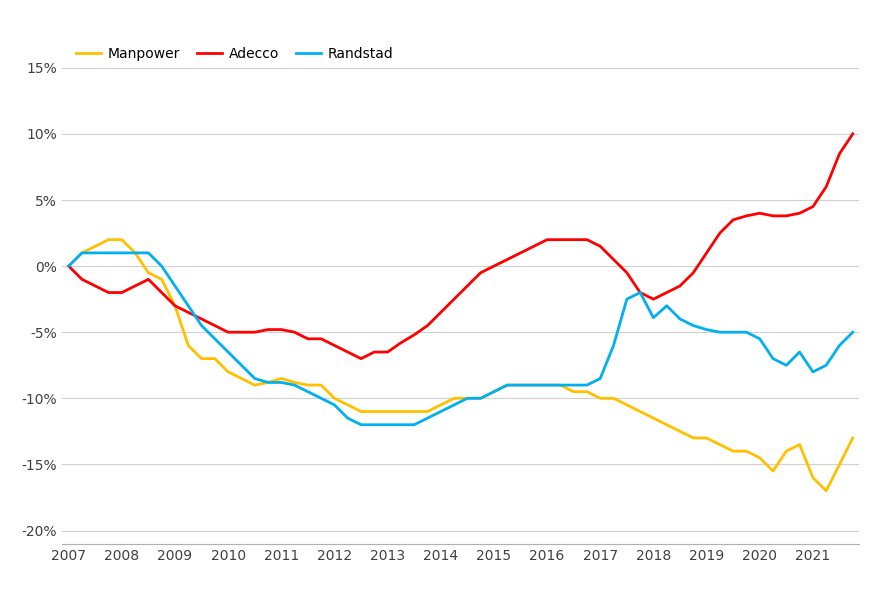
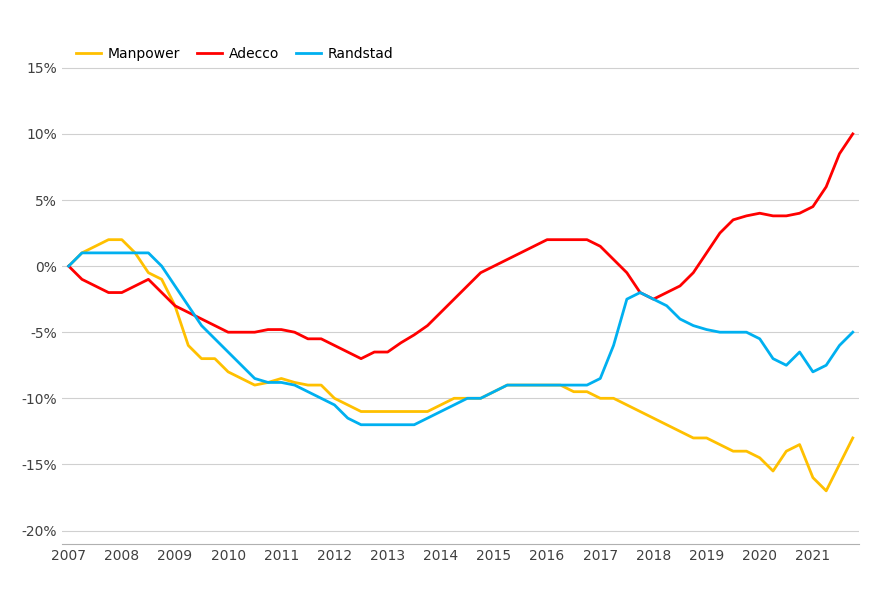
Randstad/2018: -3.9% -> -2.5%
